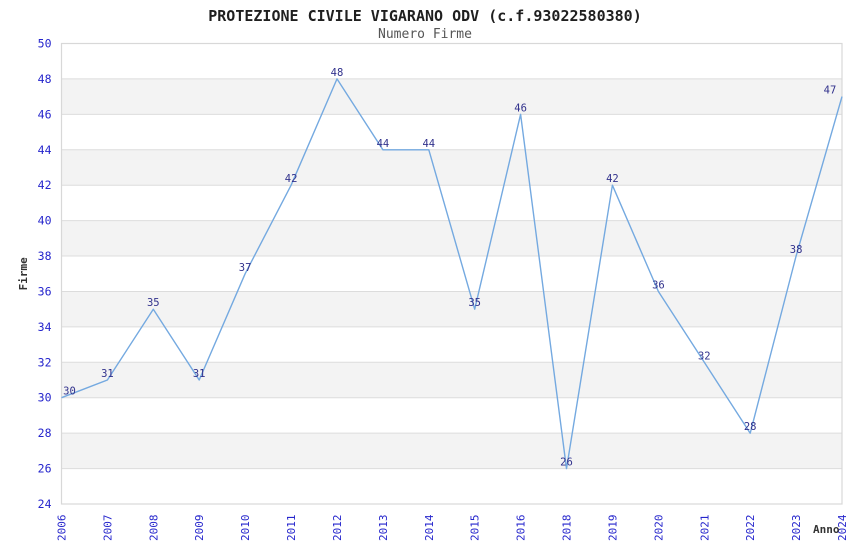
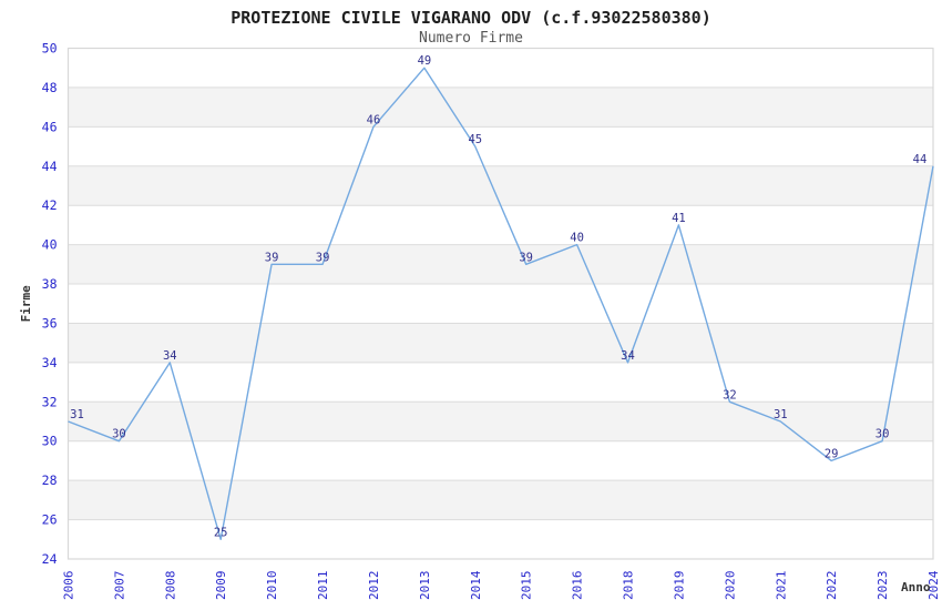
2006: 30 -> 31
2007: 31 -> 30
2008: 35 -> 34
2009: 31 -> 25
2010: 37 -> 39
2011: 42 -> 39
2012: 48 -> 46
2013: 44 -> 49
2014: 44 -> 45
2015: 35 -> 39
2016: 46 -> 40
2018: 26 -> 34
2019: 42 -> 41
2020: 36 -> 32
2021: 32 -> 31
2022: 28 -> 29
2023: 38 -> 30
2024: 47 -> 44
